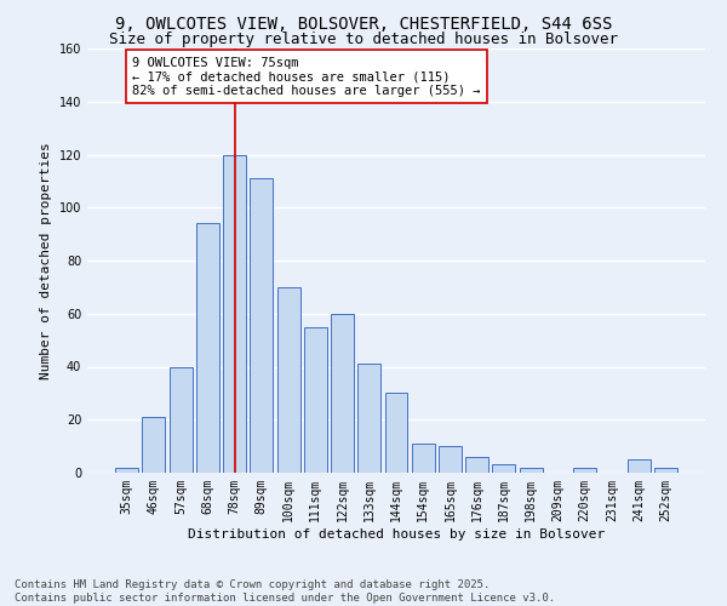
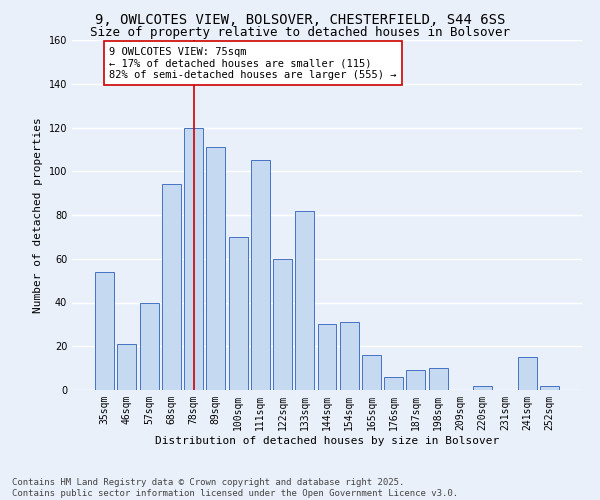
35sqm: 2 -> 54
111sqm: 55 -> 105
133sqm: 41 -> 82
154sqm: 11 -> 31
165sqm: 10 -> 16
187sqm: 3 -> 9
198sqm: 2 -> 10
241sqm: 5 -> 15
